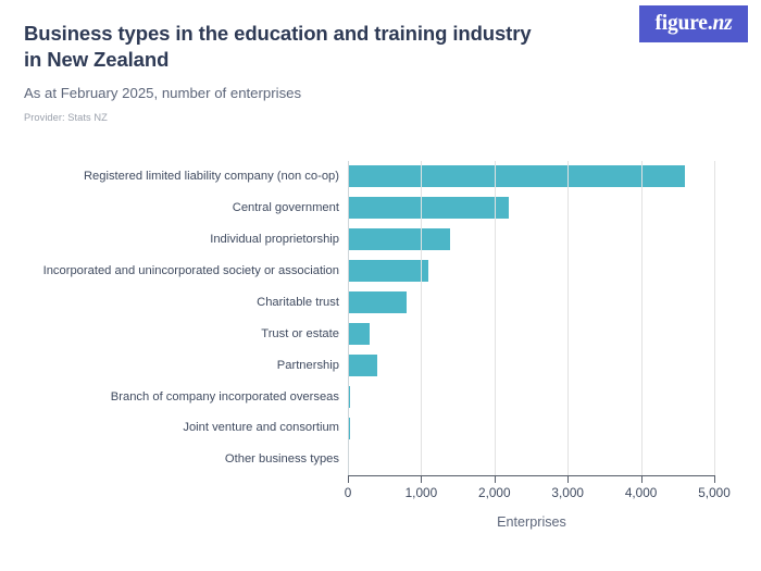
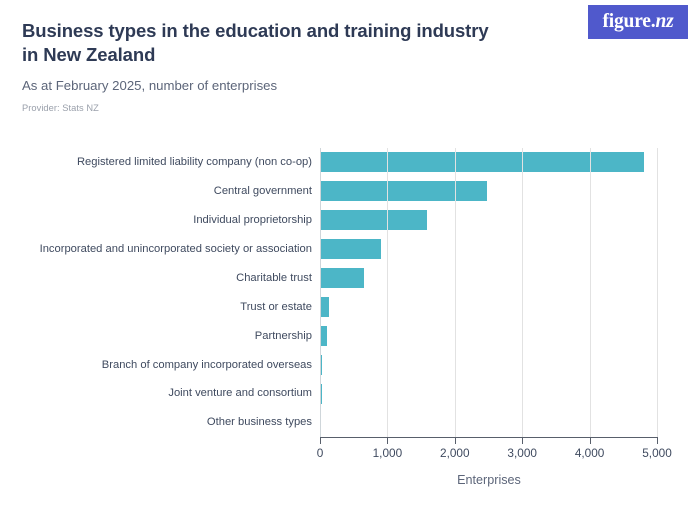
Registered limited liability company (non co-op): 4600 -> 4800
Central government: 2200 -> 2500
Individual proprietorship: 1400 -> 1600
Incorporated and unincorporated society or association: 1100 -> 900
Charitable trust: 800 -> 600
Trust or estate: 300 -> 100
Partnership: 400 -> 100
